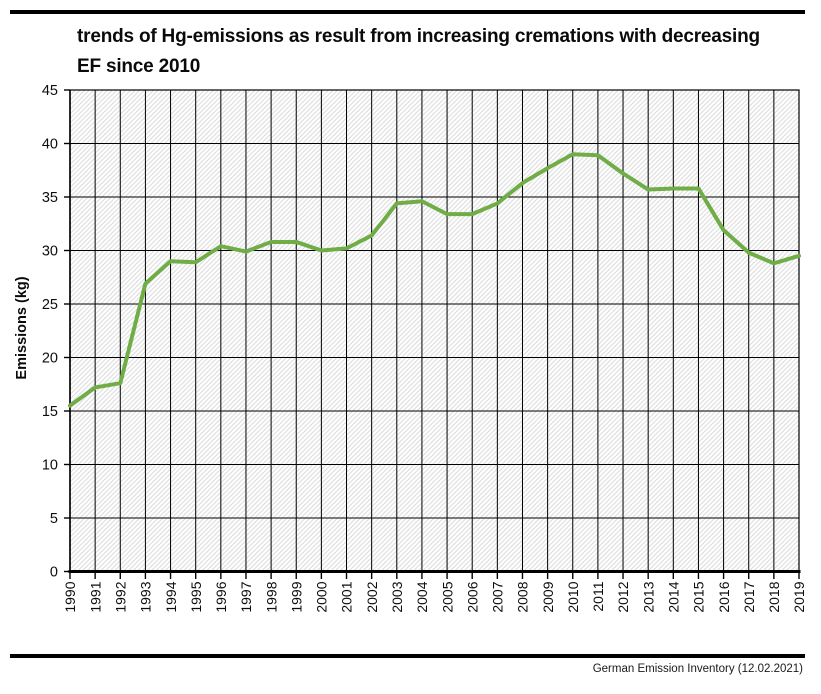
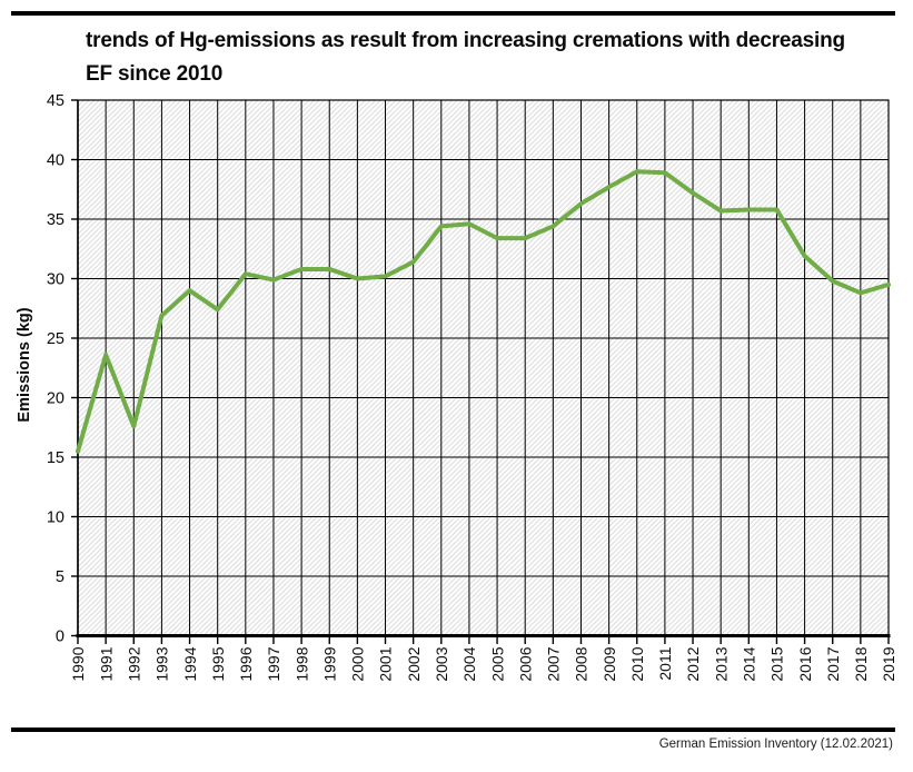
1991: 17.2 -> 23.6
1995: 28.9 -> 27.4
